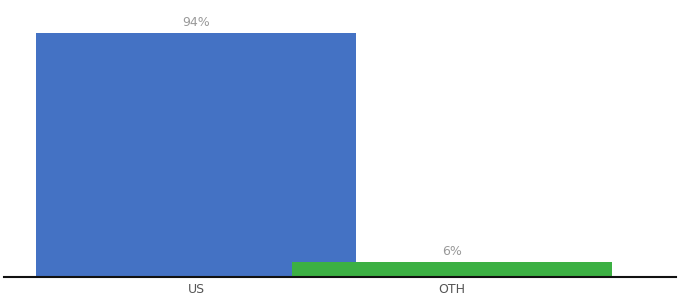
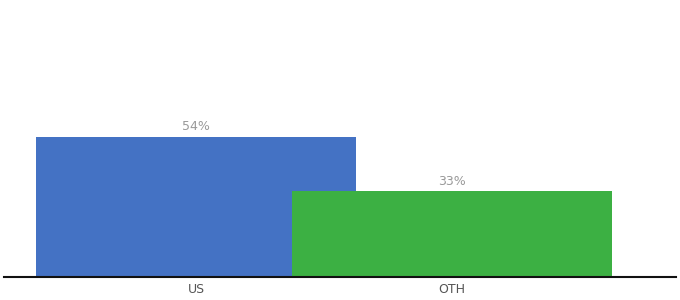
US: 94% -> 54%
OTH: 6% -> 33%
